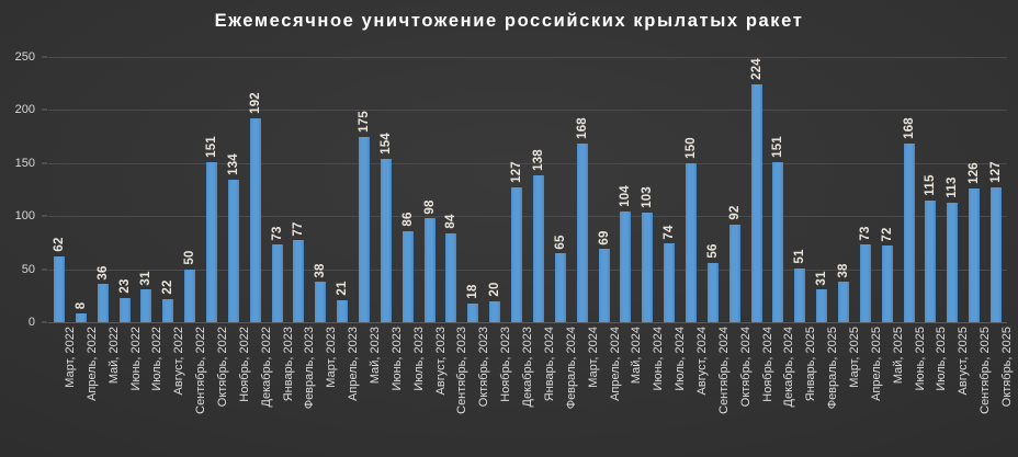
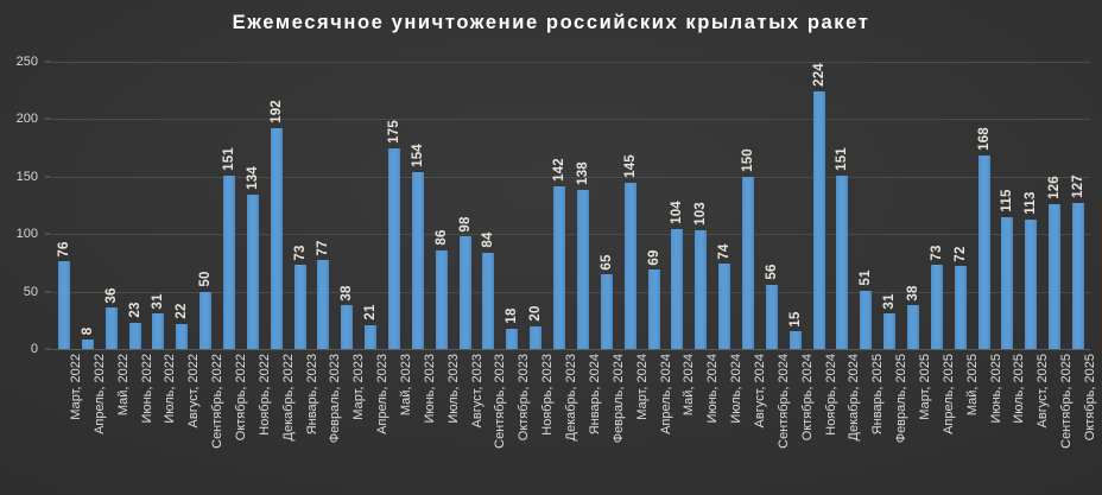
Март, 2022: 62 -> 76
Декабрь, 2023: 127 -> 142
Март, 2024: 168 -> 145
Октябрь, 2024: 92 -> 15
